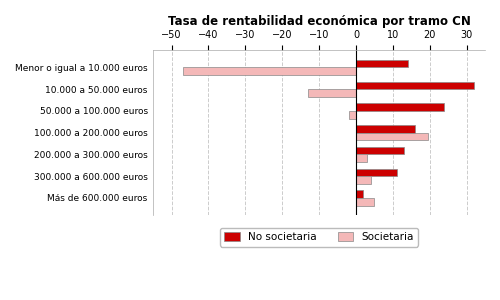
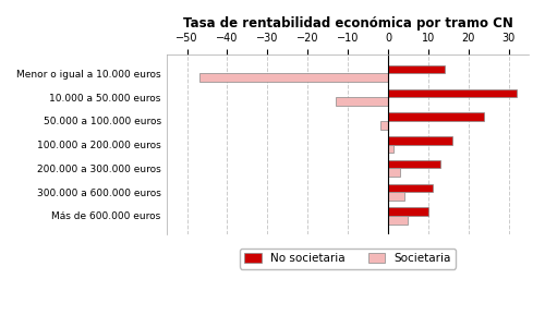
Societaria/100.000 a 200.000 euros: 19.5 -> 1.5
No societaria/Más de 600.000 euros: 2 -> 10
